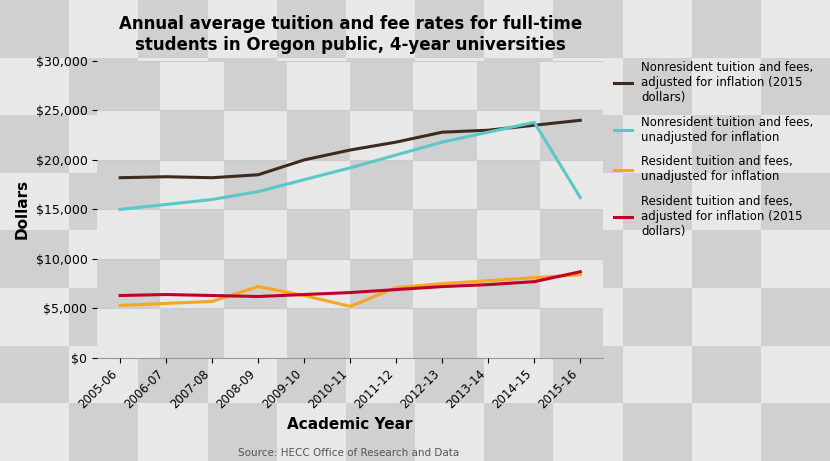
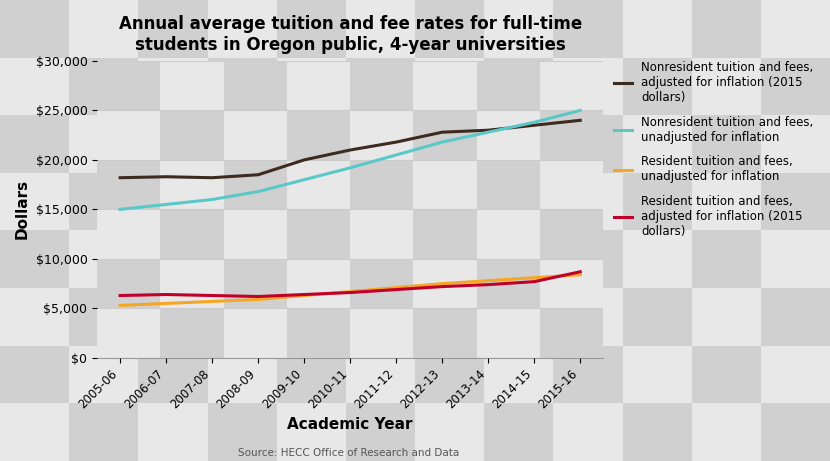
Resident tuition and fees, unadjusted for inflation/2008-09: $7,200 -> $5,900
Resident tuition and fees, unadjusted for inflation/2010-11: $5,200 -> $6,700
Nonresident tuition and fees, unadjusted for inflation/2015-16: $16,200 -> $25,000
